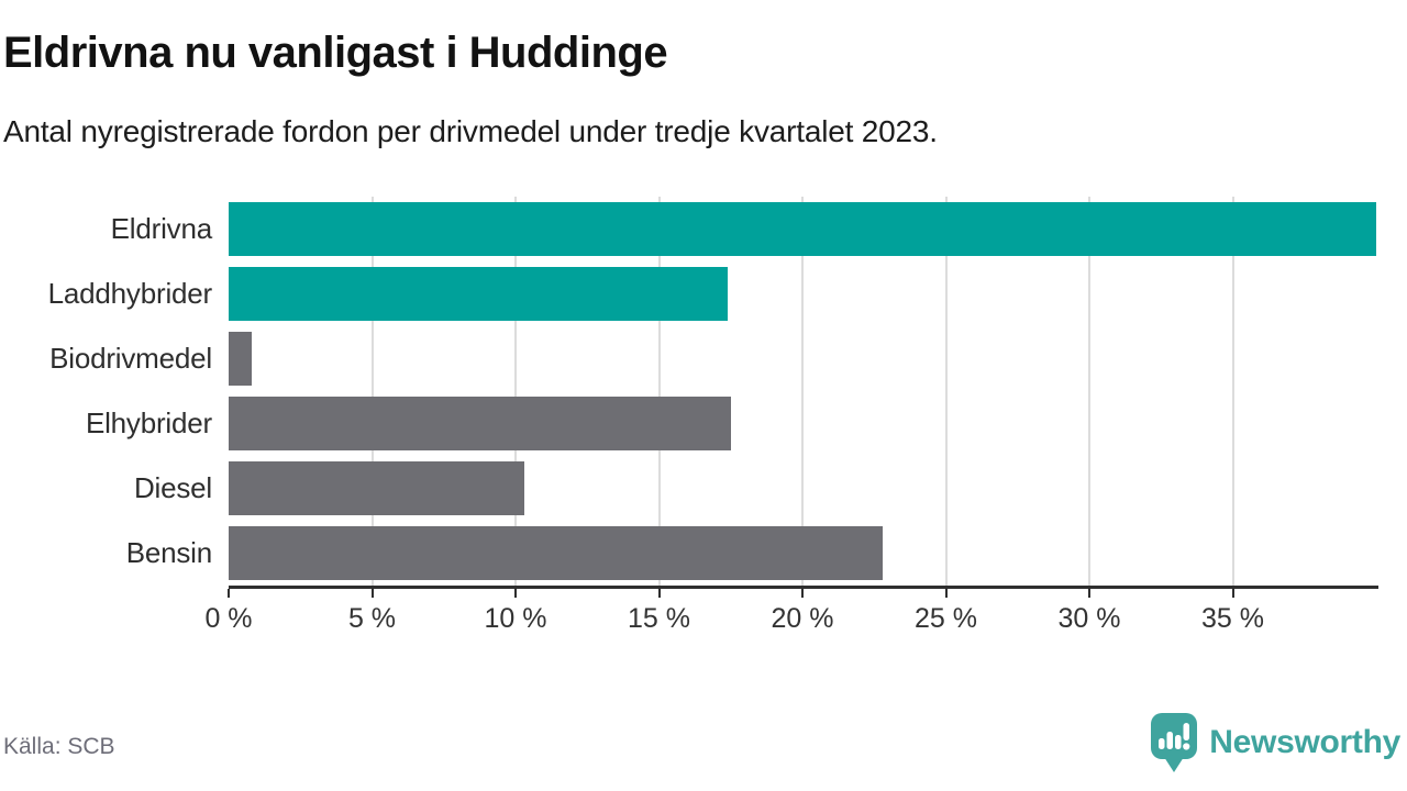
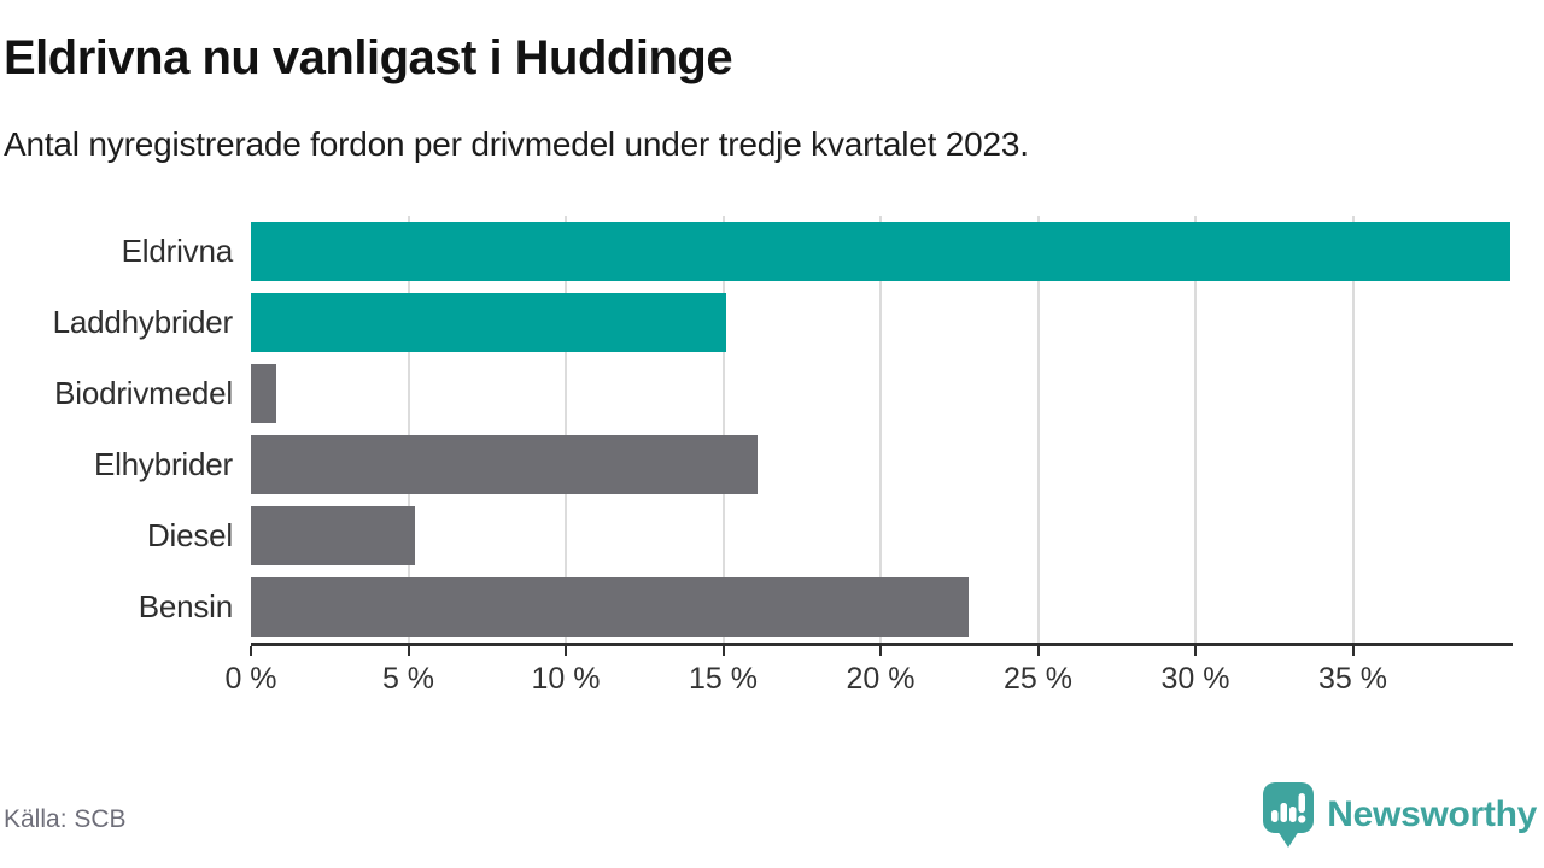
Laddhybrider: 17.4% -> 15.1%
Elhybrider: 17.5% -> 16.1%
Diesel: 10.3% -> 5.2%
